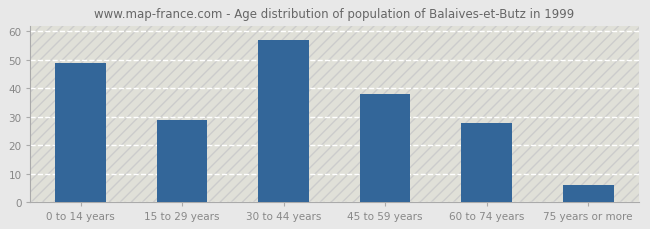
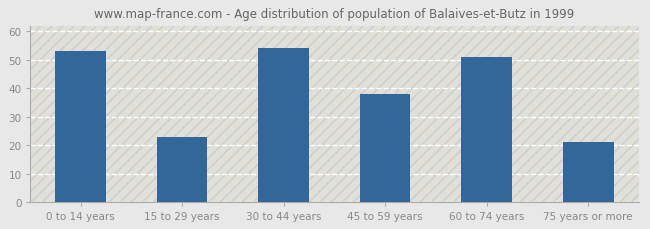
0 to 14 years: 49 -> 53
15 to 29 years: 29 -> 23
30 to 44 years: 57 -> 54
60 to 74 years: 28 -> 51
75 years or more: 6 -> 21
